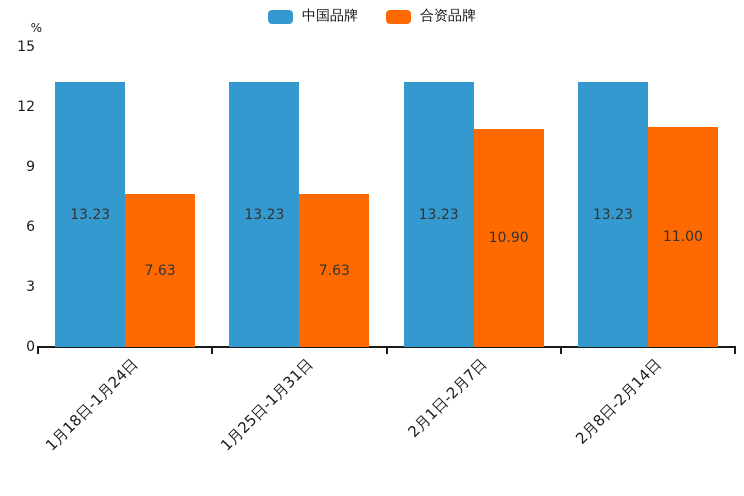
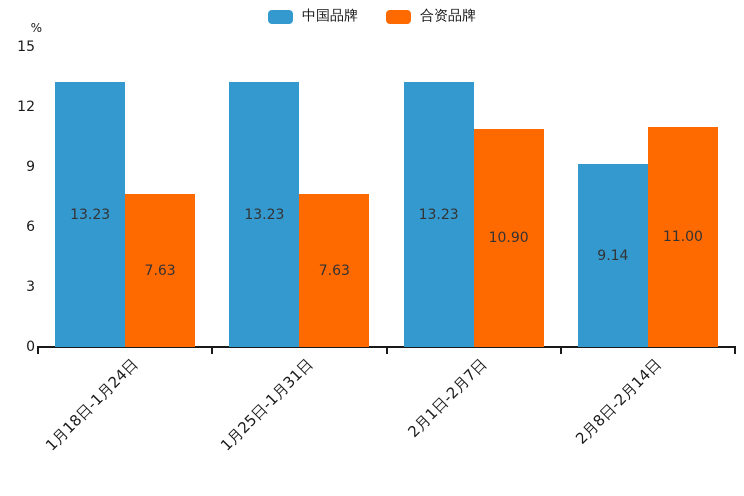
中国品牌/2月8日-2月14日: 13.23 -> 9.14
